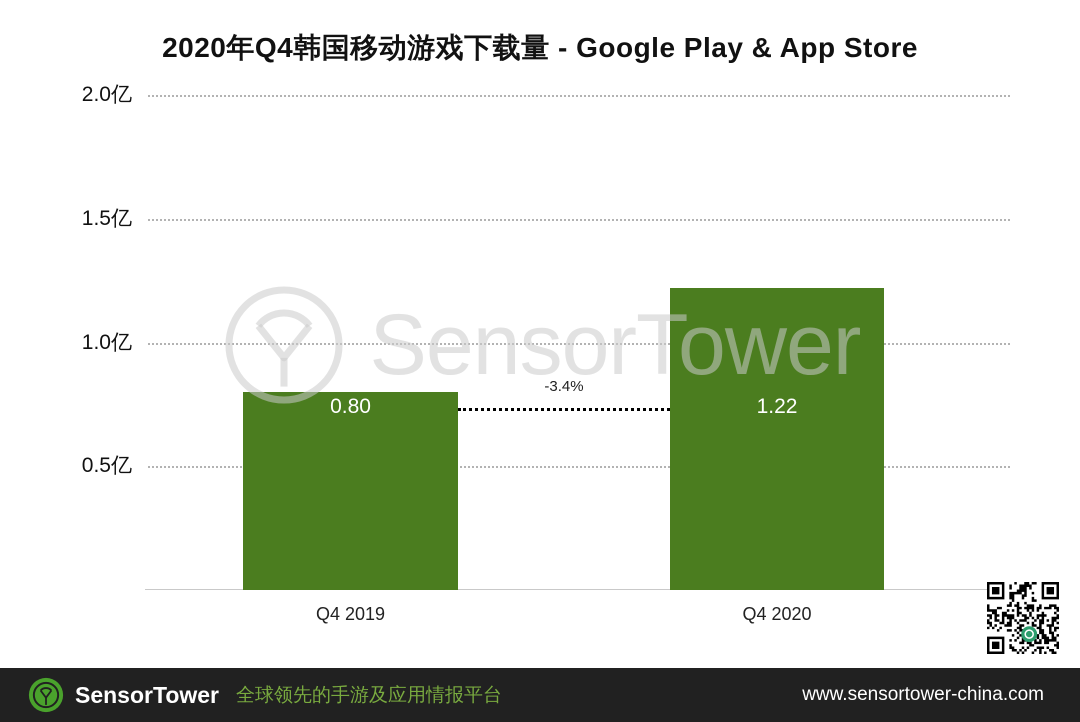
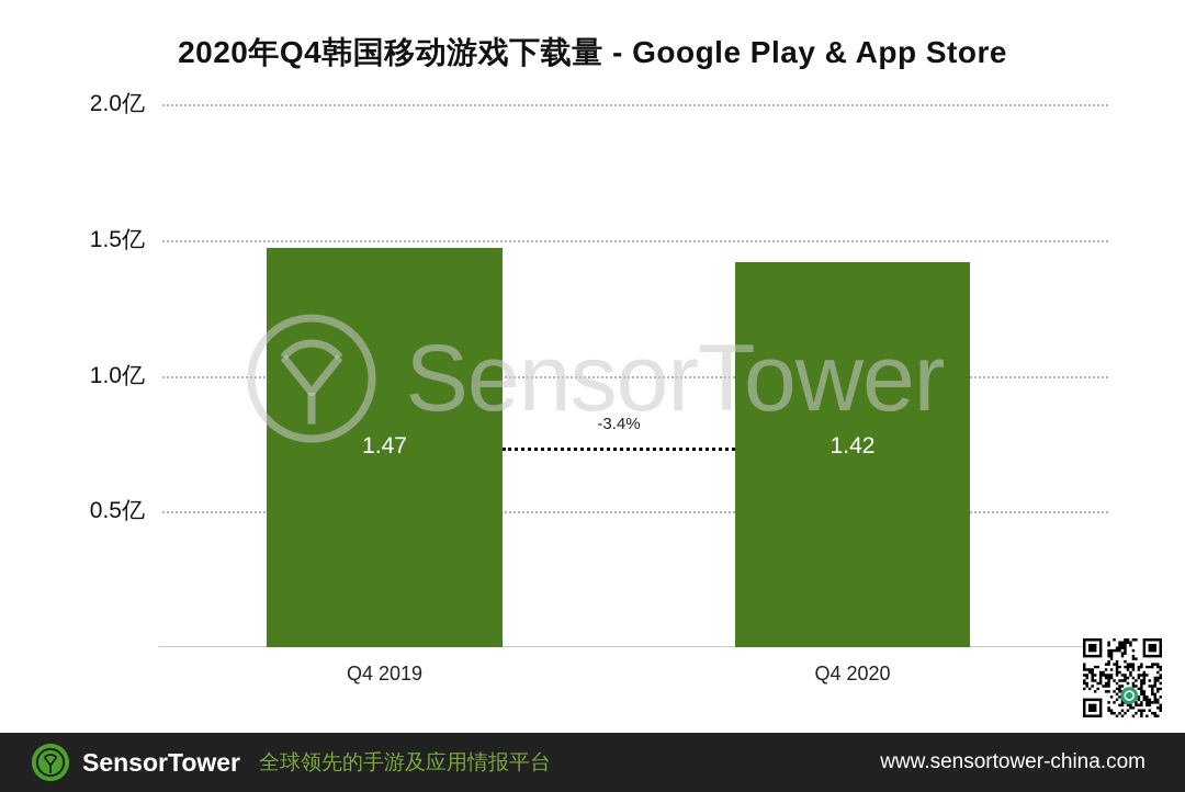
Q4 2019: 0.80 -> 1.47
Q4 2020: 1.22 -> 1.42
